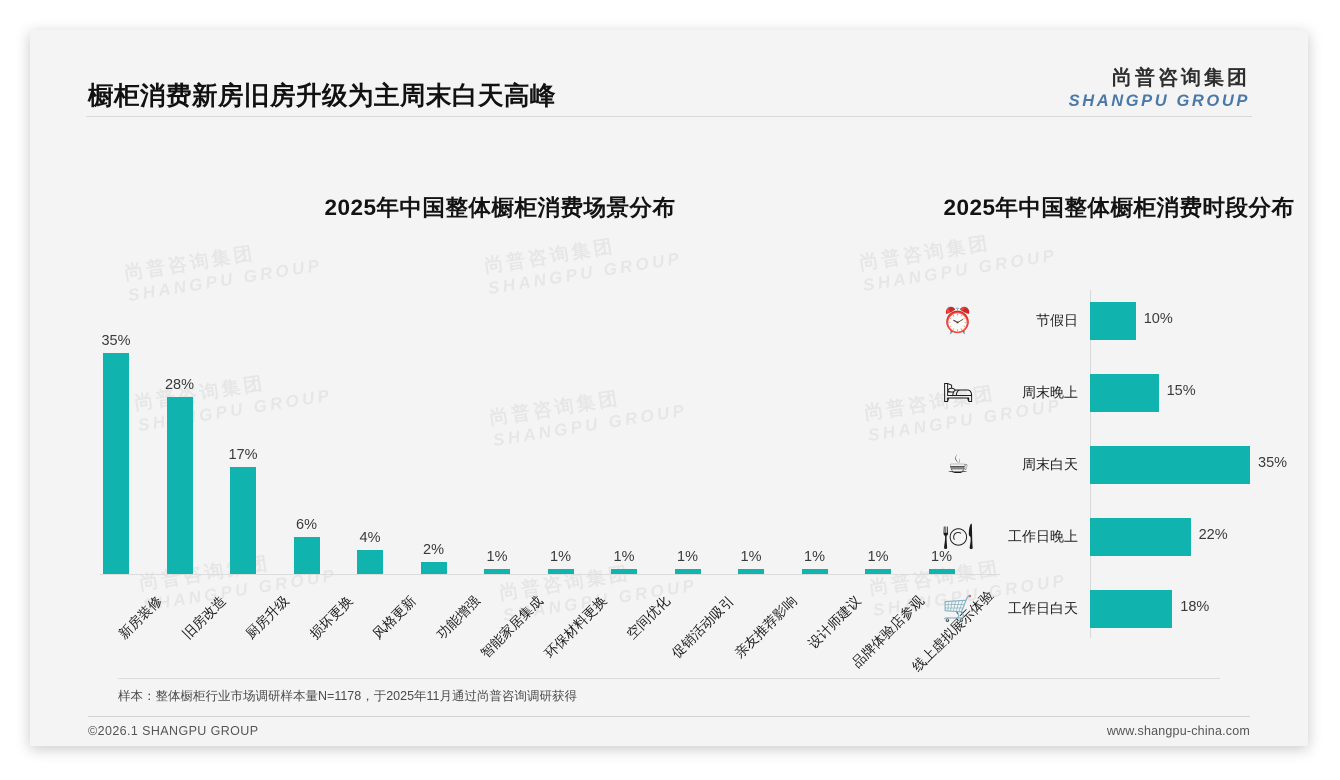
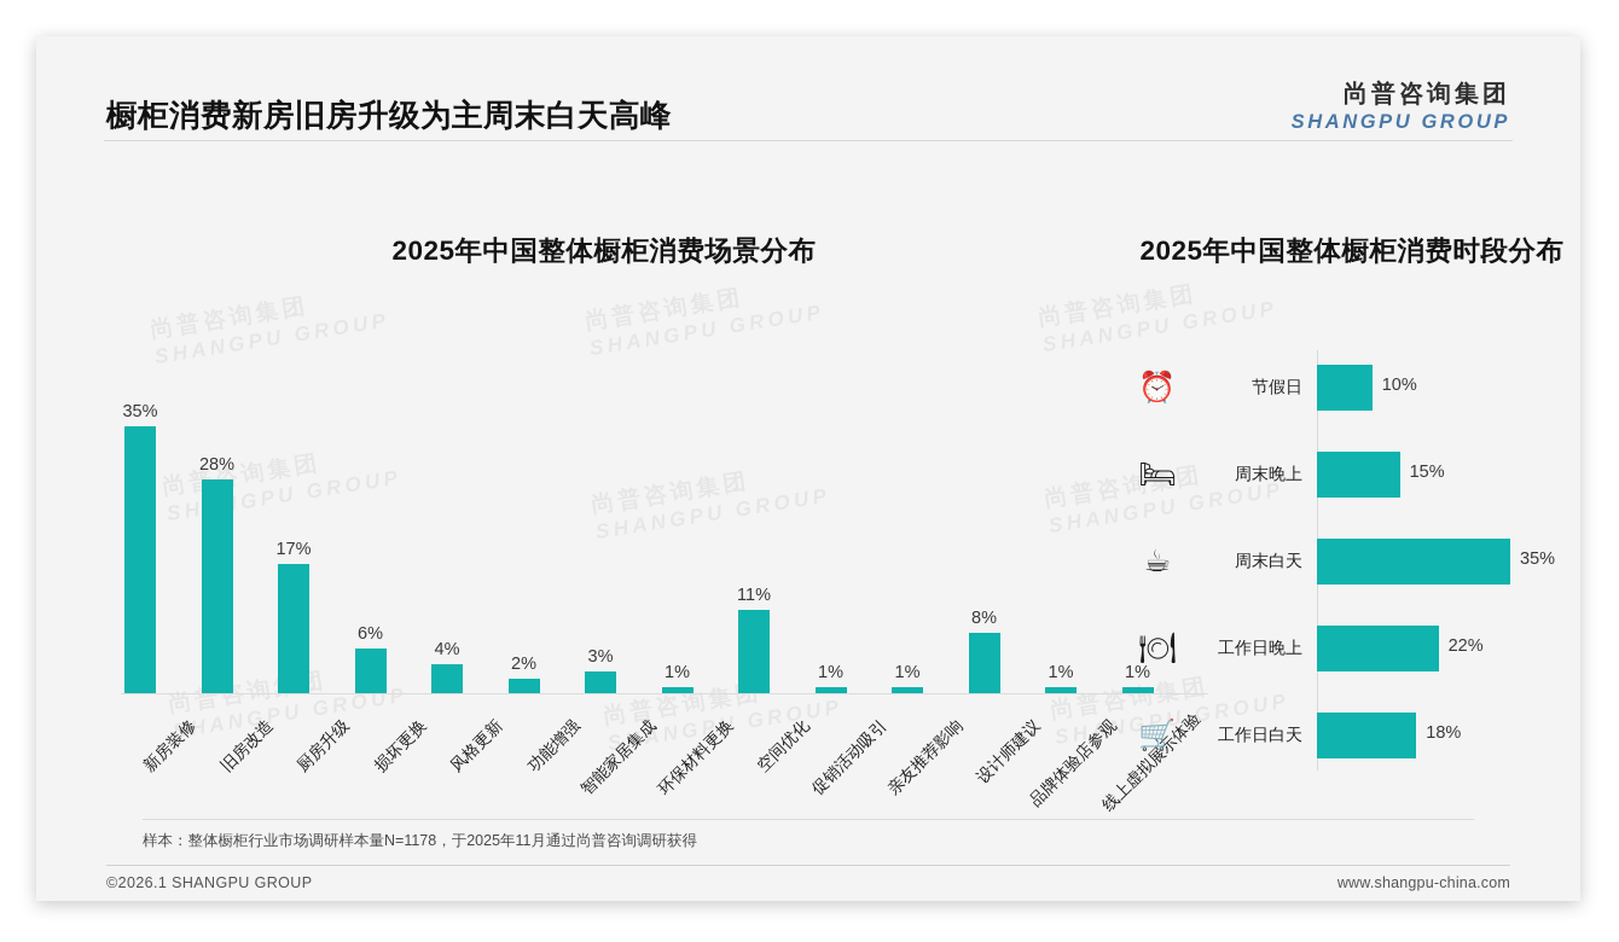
2025年中国整体橱柜消费场景分布/智能家居集成: 1% -> 3%
2025年中国整体橱柜消费场景分布/空间优化: 1% -> 11%
2025年中国整体橱柜消费场景分布/设计师建议: 1% -> 8%
